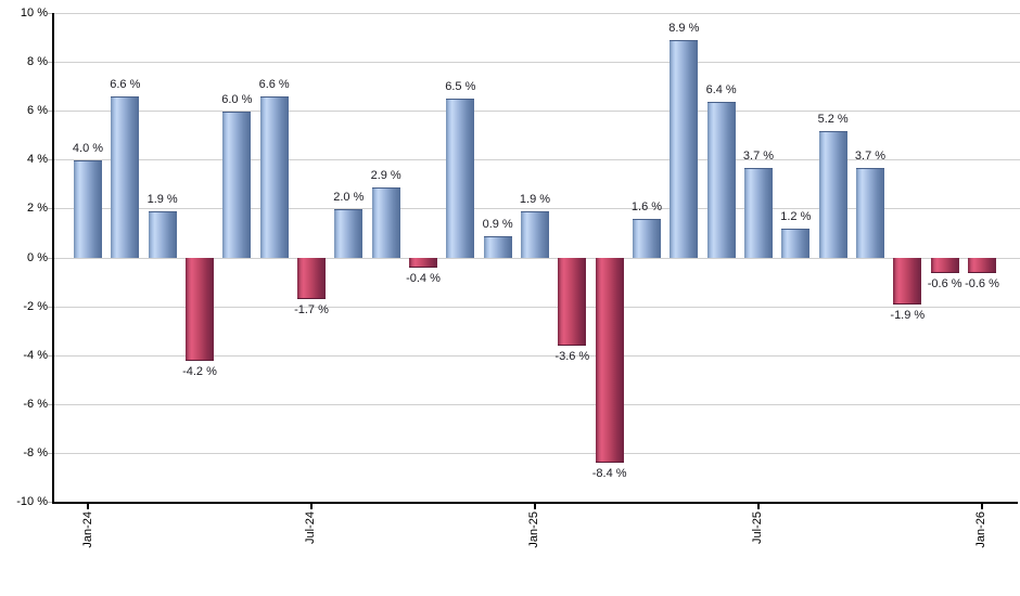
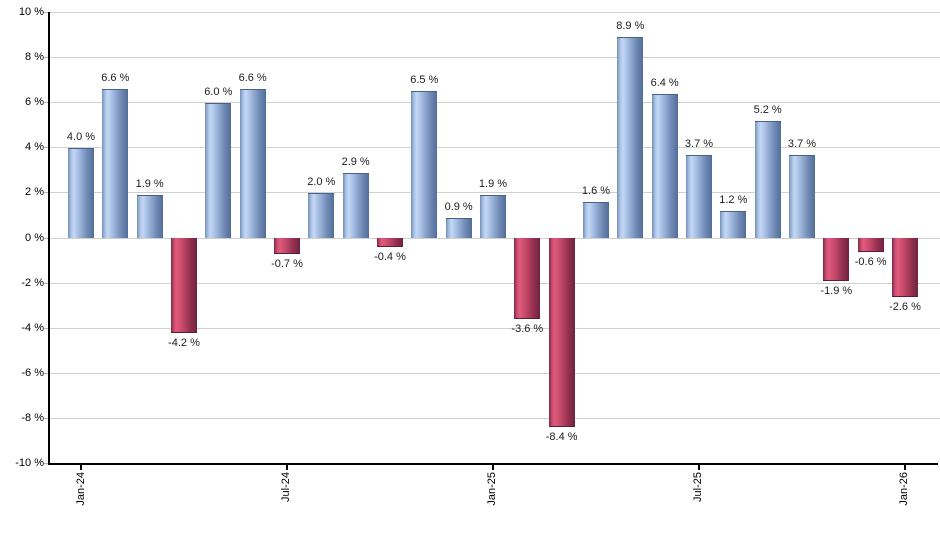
Jul-24: -1.7 -> -0.7
Jan-26: -0.6 -> -2.6
